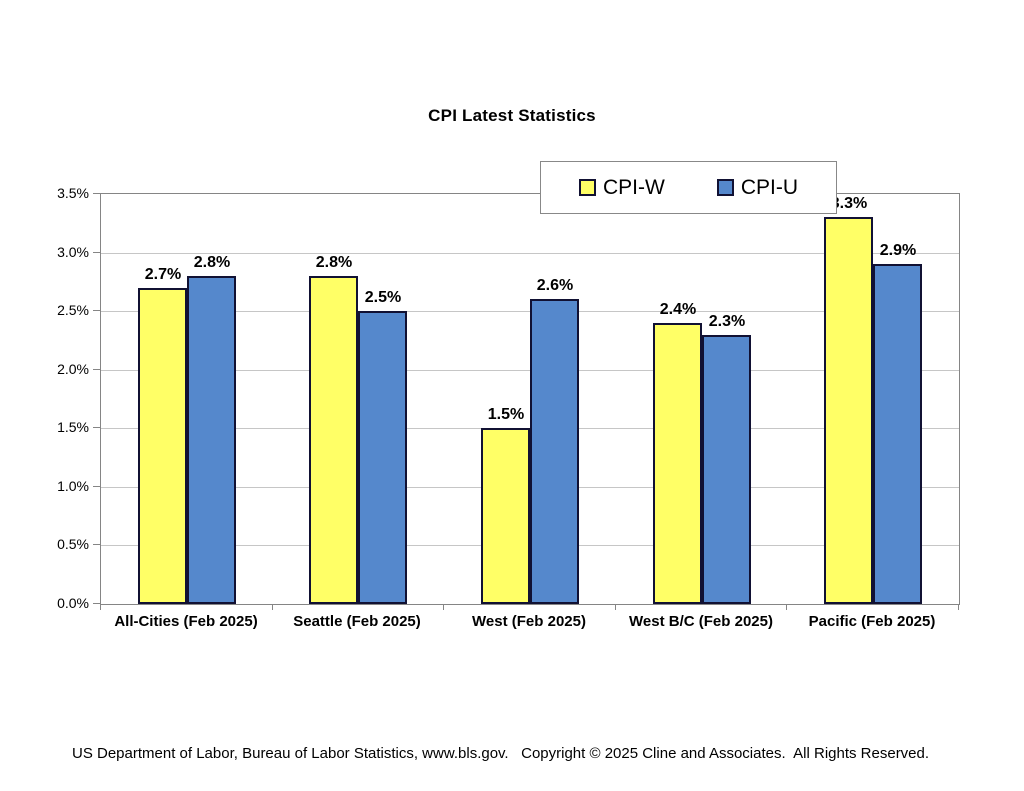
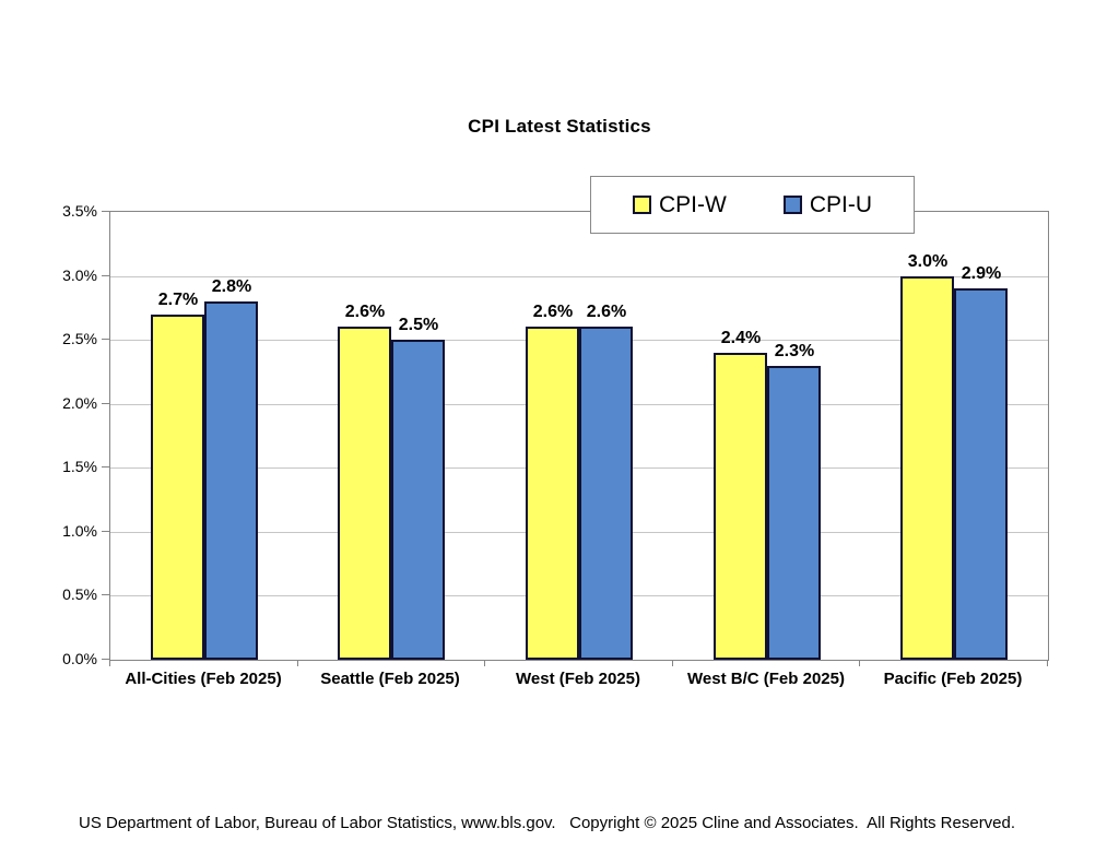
CPI-W/Seattle (Feb 2025): 2.8% -> 2.6%
CPI-W/West (Feb 2025): 1.5% -> 2.6%
CPI-W/Pacific (Feb 2025): 3.3% -> 3.0%
